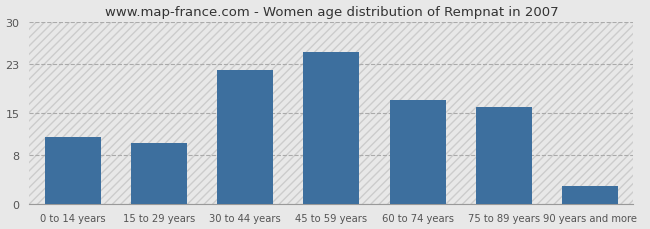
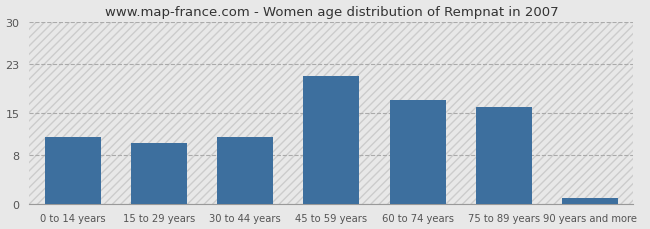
30 to 44 years: 22 -> 11
45 to 59 years: 25 -> 21
90 years and more: 3 -> 1
